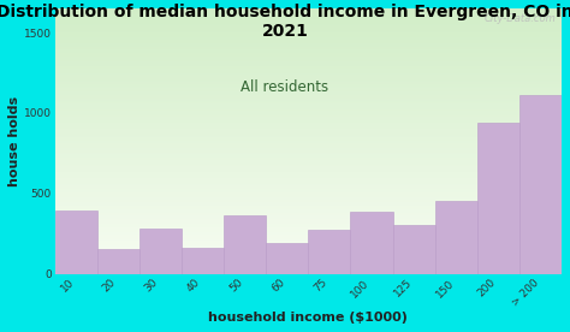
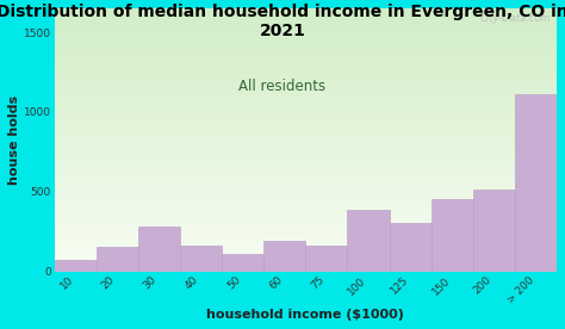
10: 390 -> 80
50: 360 -> 110
75: 270 -> 160
200: 940 -> 510
